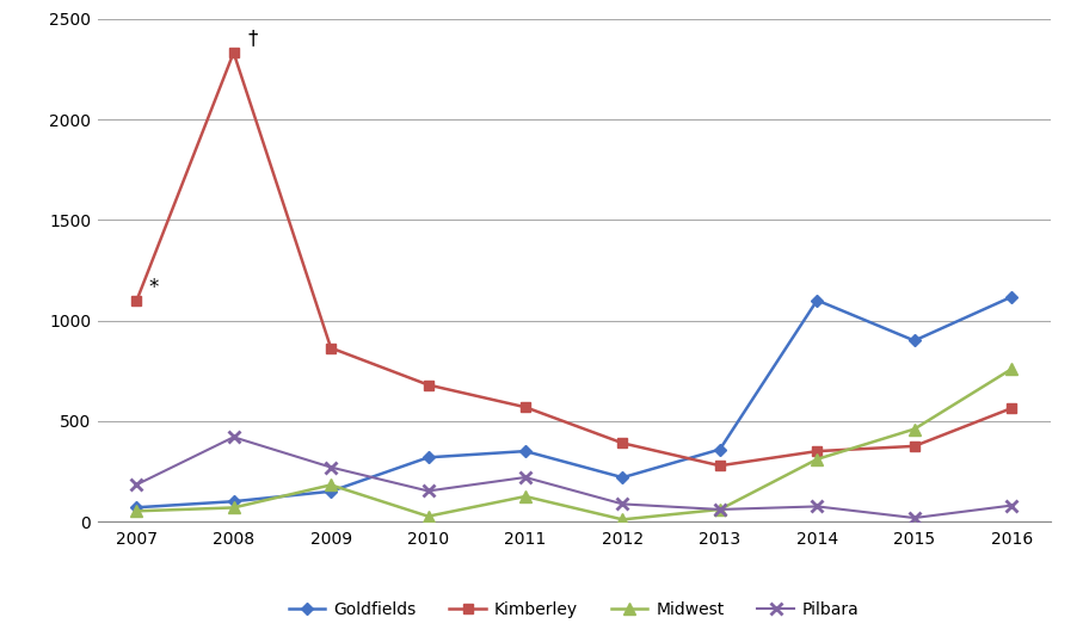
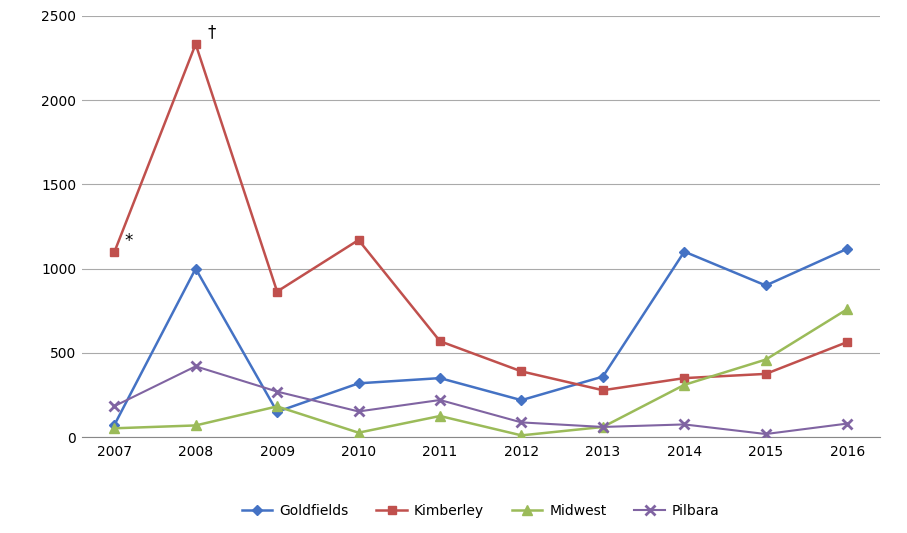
Goldfields/2008: 100 -> 1000
Kimberley/2010: 680 -> 1170
